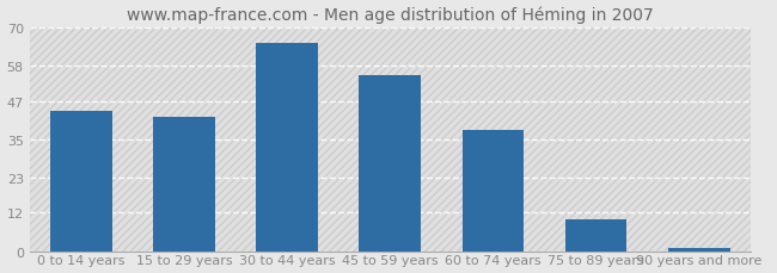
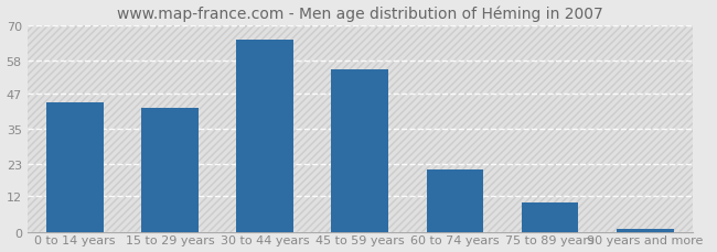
60 to 74 years: 38 -> 21
